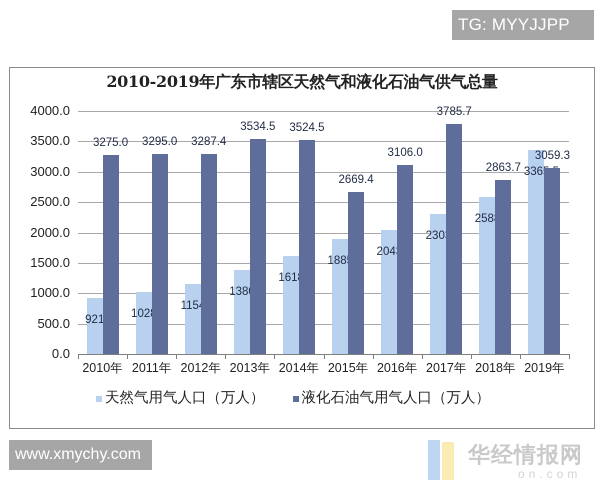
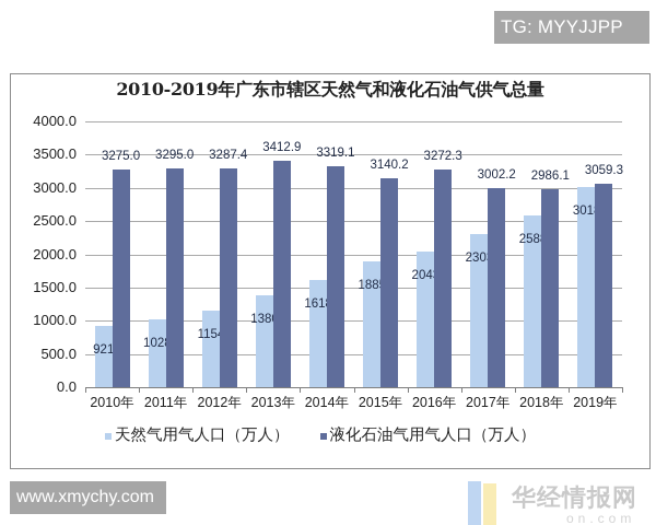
液化石油气用气人口（万人）/2013年: 3534.5 -> 3412.9
液化石油气用气人口（万人）/2014年: 3524.5 -> 3319.1
液化石油气用气人口（万人）/2015年: 2669.4 -> 3140.2
液化石油气用气人口（万人）/2016年: 3106.0 -> 3272.3
液化石油气用气人口（万人）/2017年: 3785.7 -> 3002.2
液化石油气用气人口（万人）/2018年: 2863.7 -> 2986.1
天然气用气人口（万人）/2019年: 3365.5 -> 3018.6
